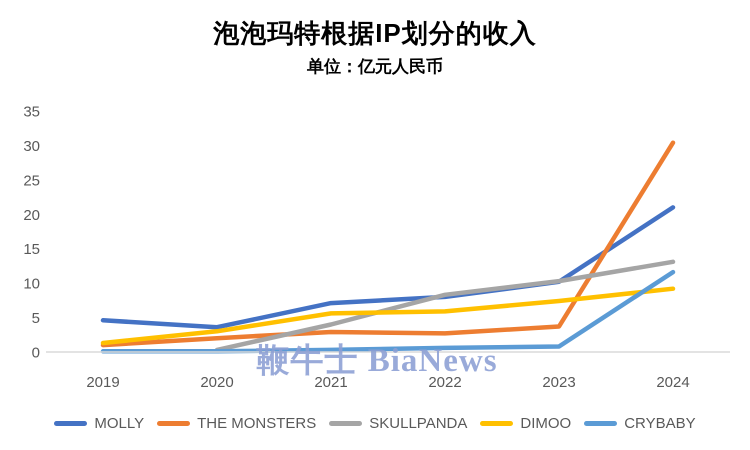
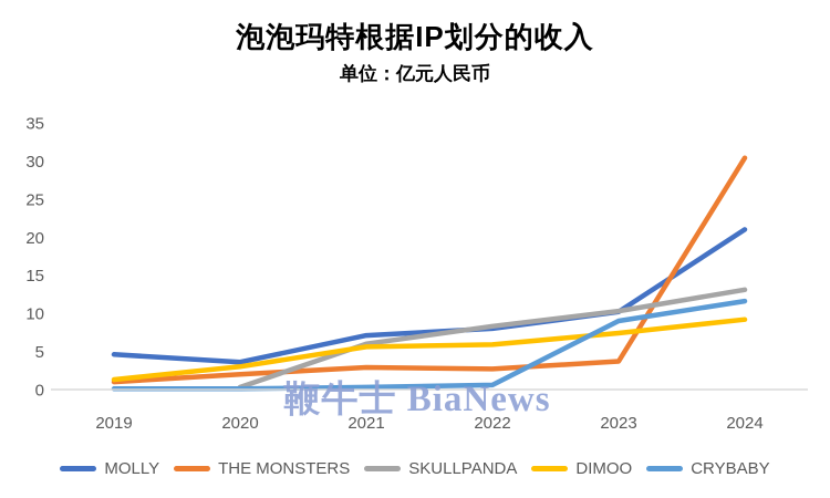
SKULLPANDA/2021: 4 -> 6
CRYBABY/2023: 1 -> 9
